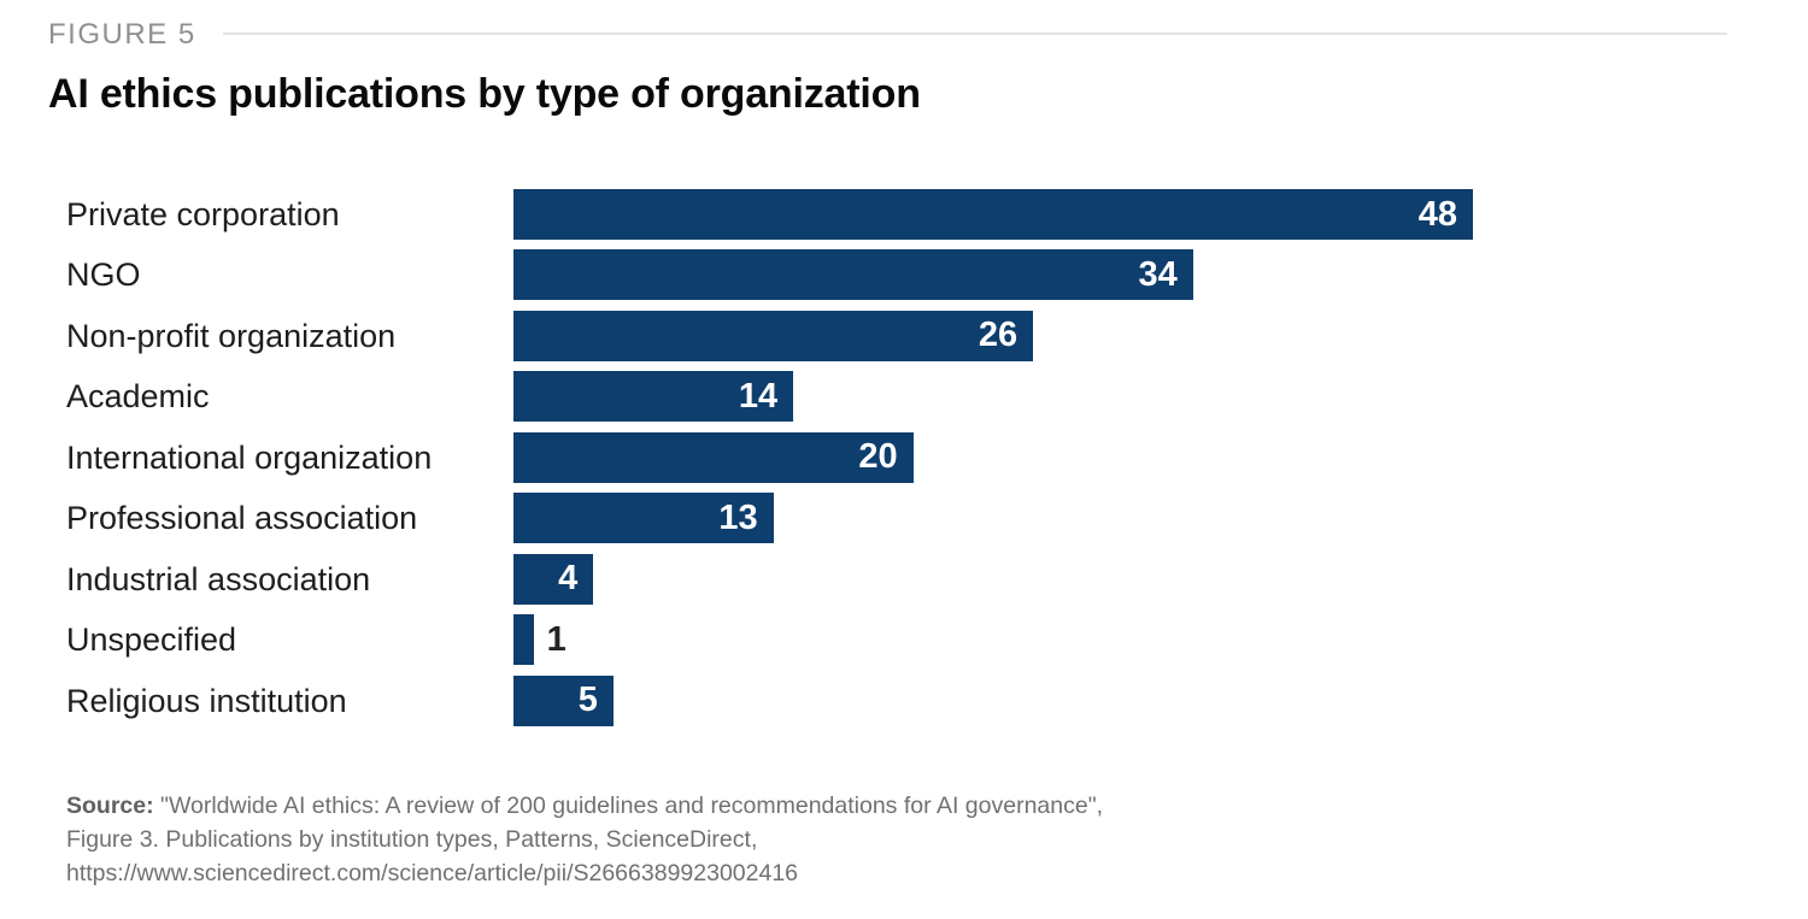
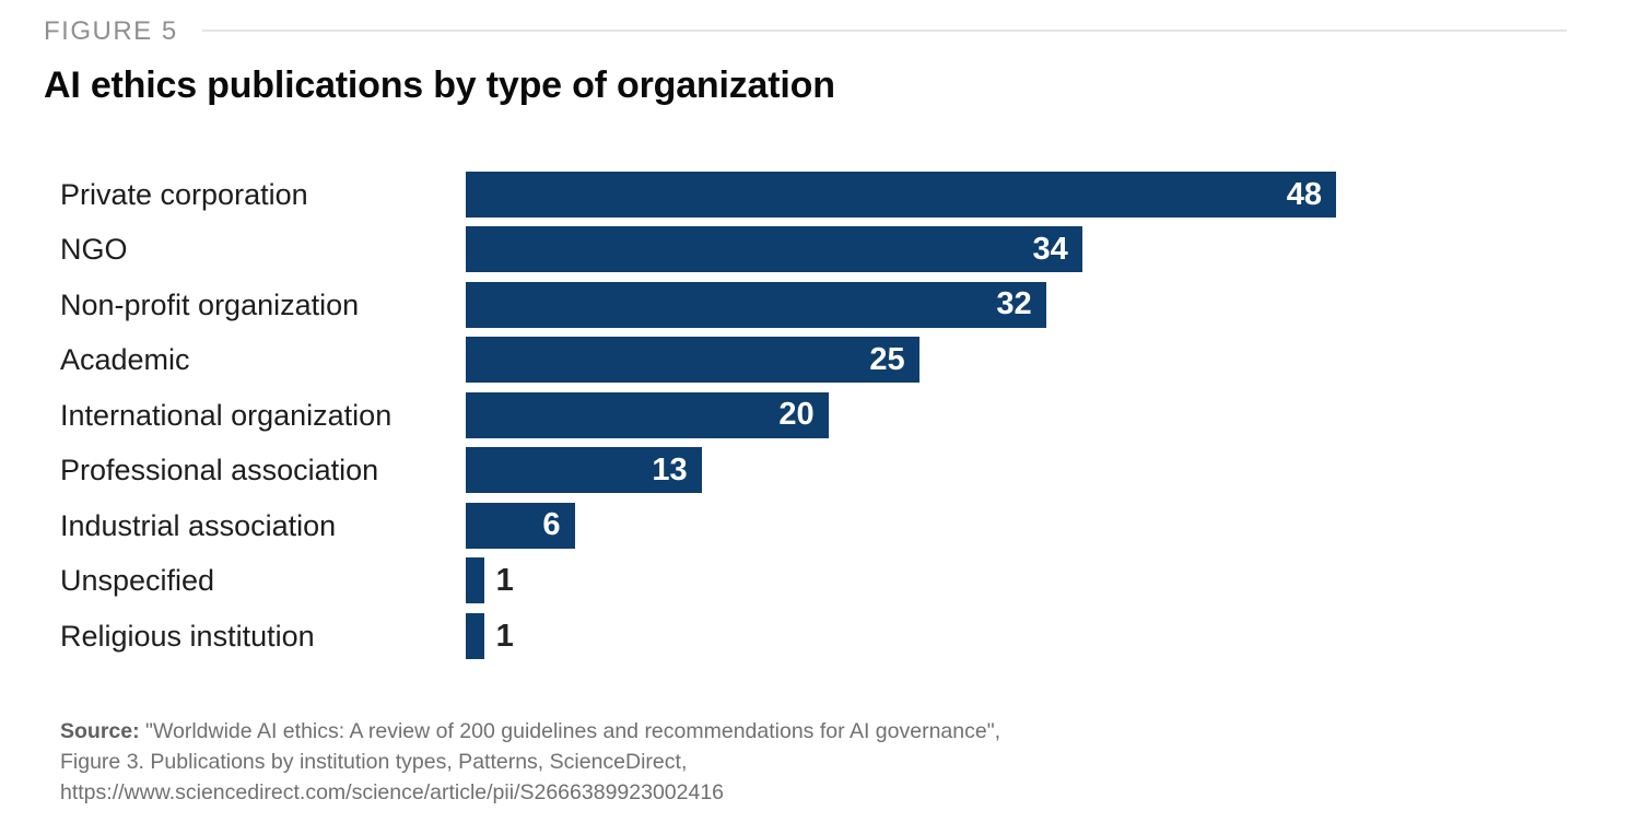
Non-profit organization: 26 -> 32
Academic: 14 -> 25
Industrial association: 4 -> 6
Religious institution: 5 -> 1
